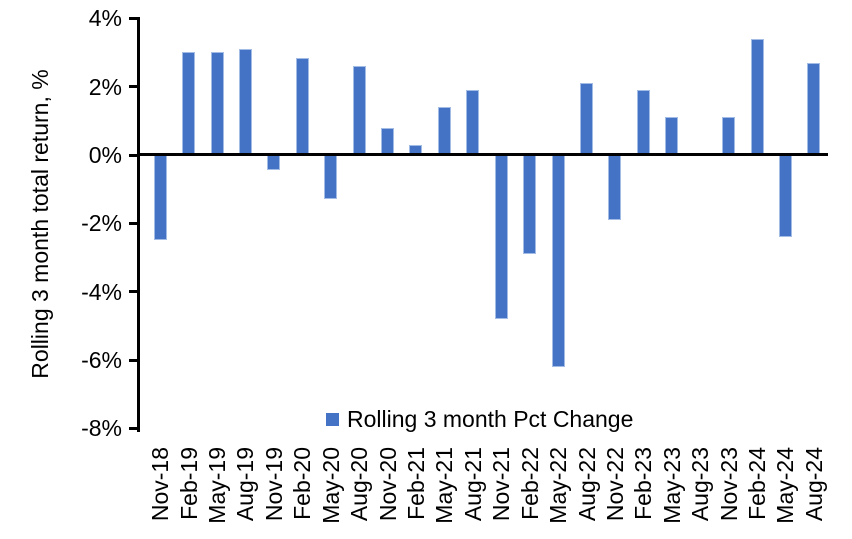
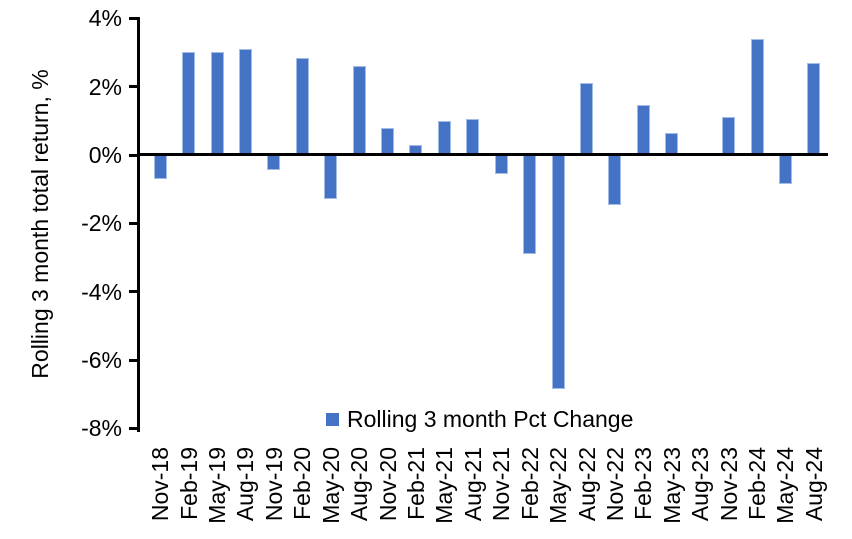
Nov-18: -2.5% -> -0.7%
May-21: 1.4% -> 1.0%
Aug-21: 1.9% -> 1.1%
Nov-21: -4.8% -> -0.6%
May-22: -6.2% -> -6.8%
Nov-22: -1.9% -> -1.4%
Feb-23: 1.9% -> 1.4%
May-23: 1.1% -> 0.7%
May-24: -2.4% -> -0.8%
